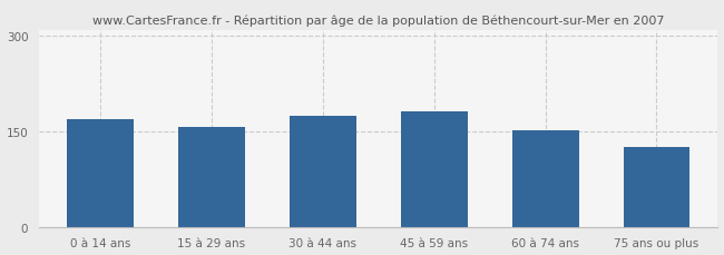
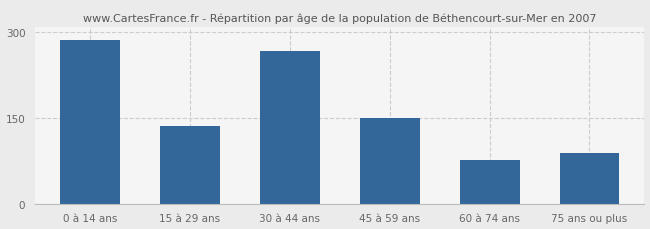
0 à 14 ans: 170 -> 286
15 à 29 ans: 157 -> 136
30 à 44 ans: 175 -> 268
45 à 59 ans: 182 -> 150
60 à 74 ans: 152 -> 76
75 ans ou plus: 125 -> 88
